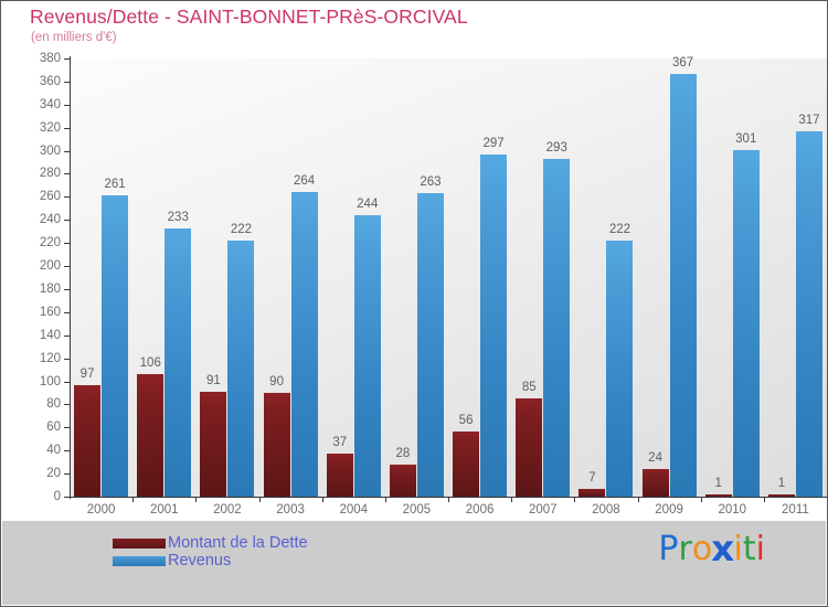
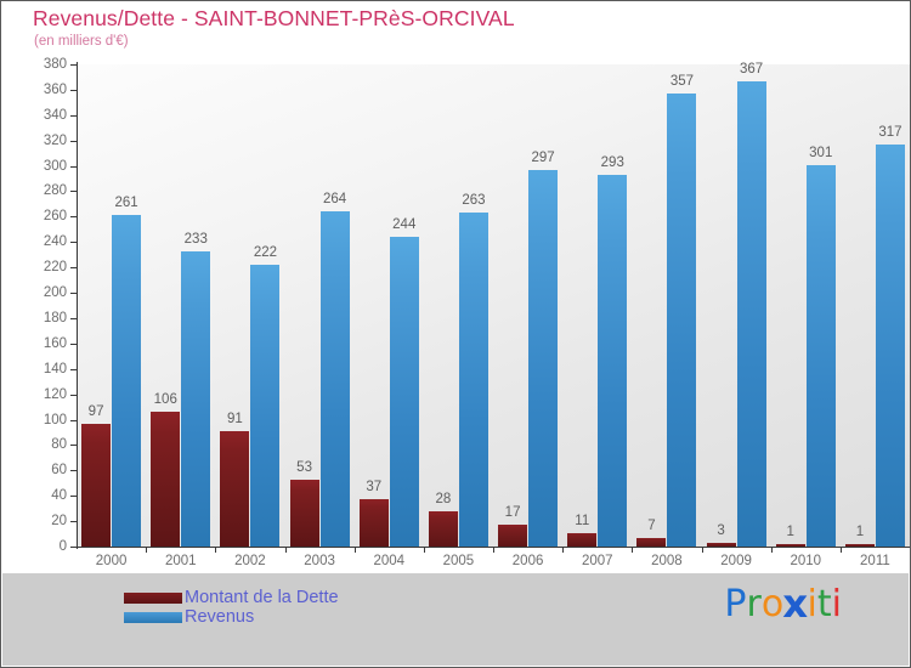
Montant de la Dette/2003: 90 -> 53
Montant de la Dette/2006: 56 -> 17
Montant de la Dette/2007: 85 -> 11
Revenus/2008: 222 -> 357
Montant de la Dette/2009: 24 -> 3
